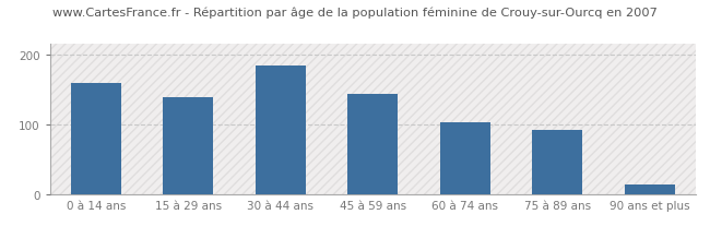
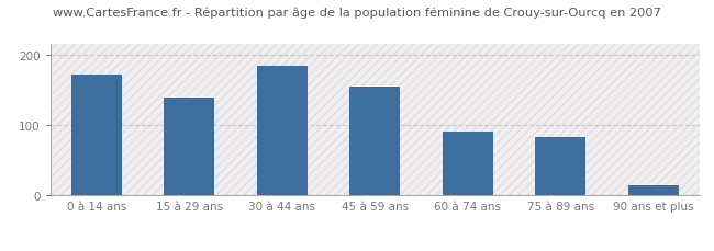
0 à 14 ans: 160 -> 172
45 à 59 ans: 144 -> 155
60 à 74 ans: 104 -> 91
75 à 89 ans: 92 -> 83
